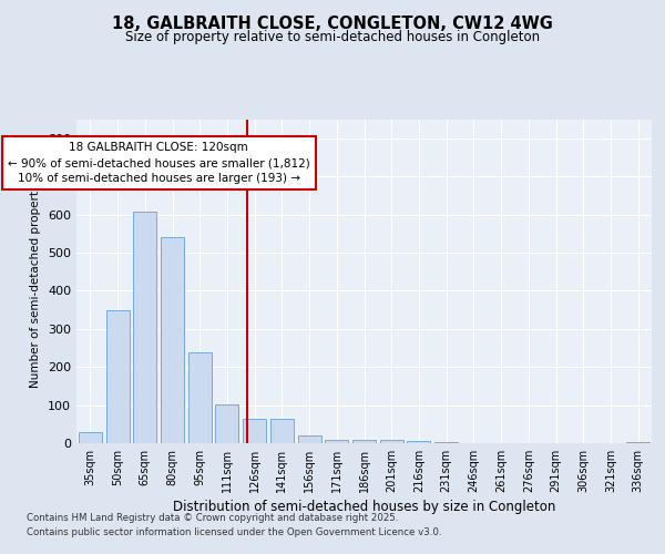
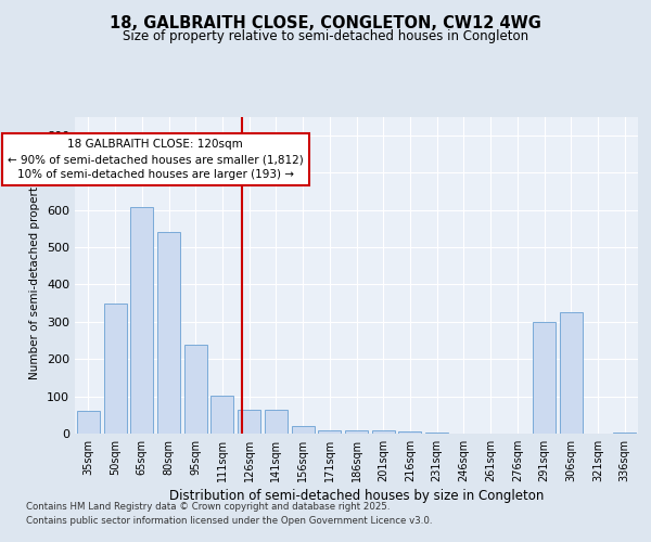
35sqm: 28 -> 60
291sqm: 1 -> 300
306sqm: 1 -> 325
